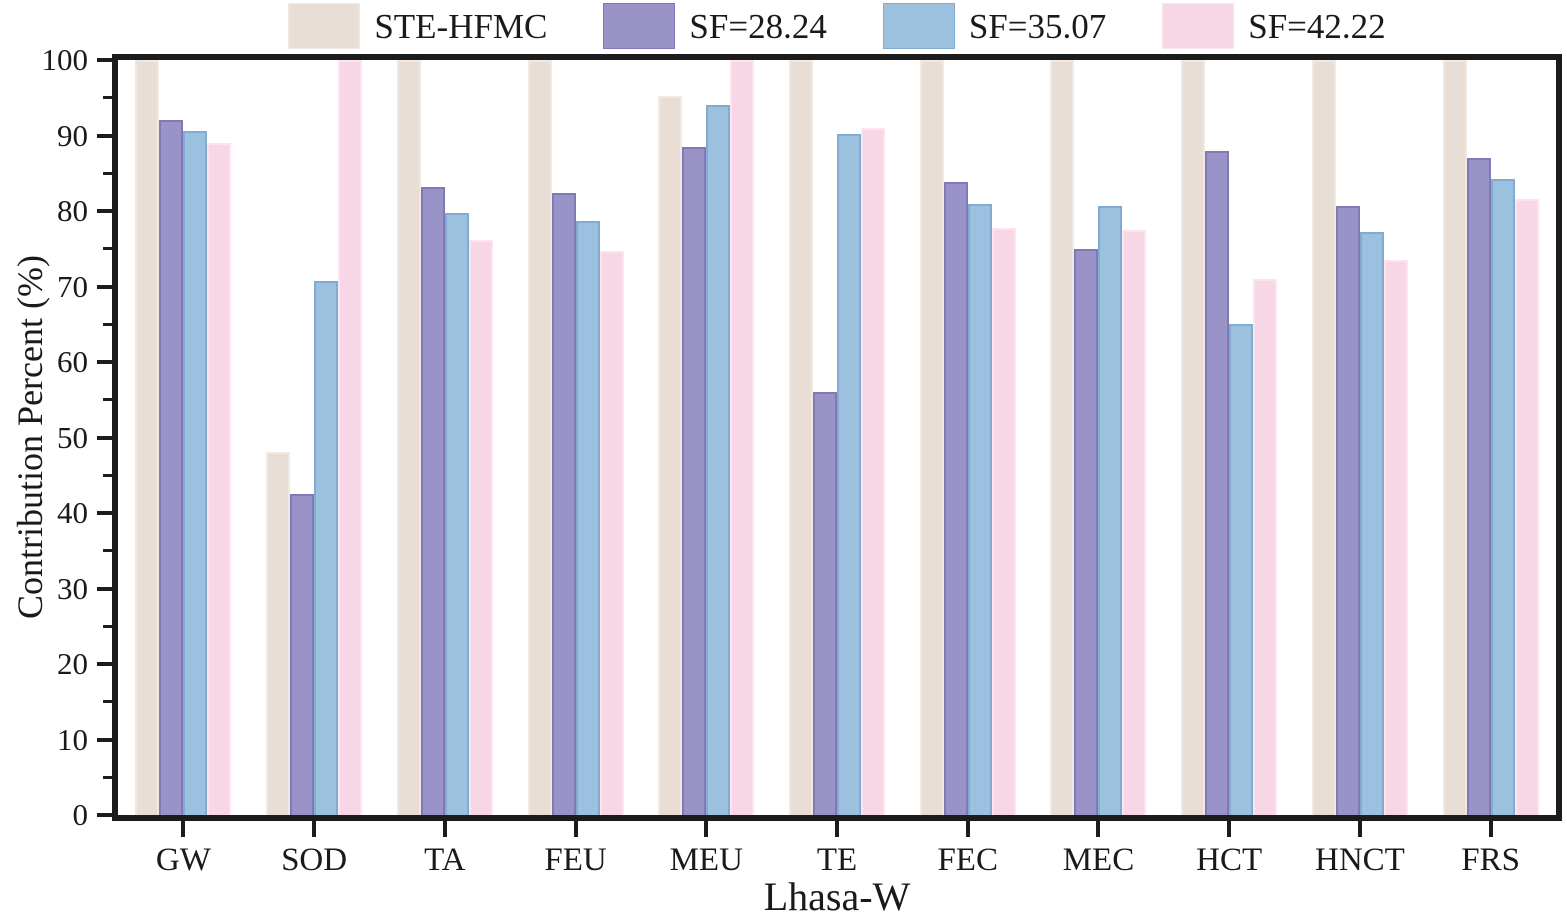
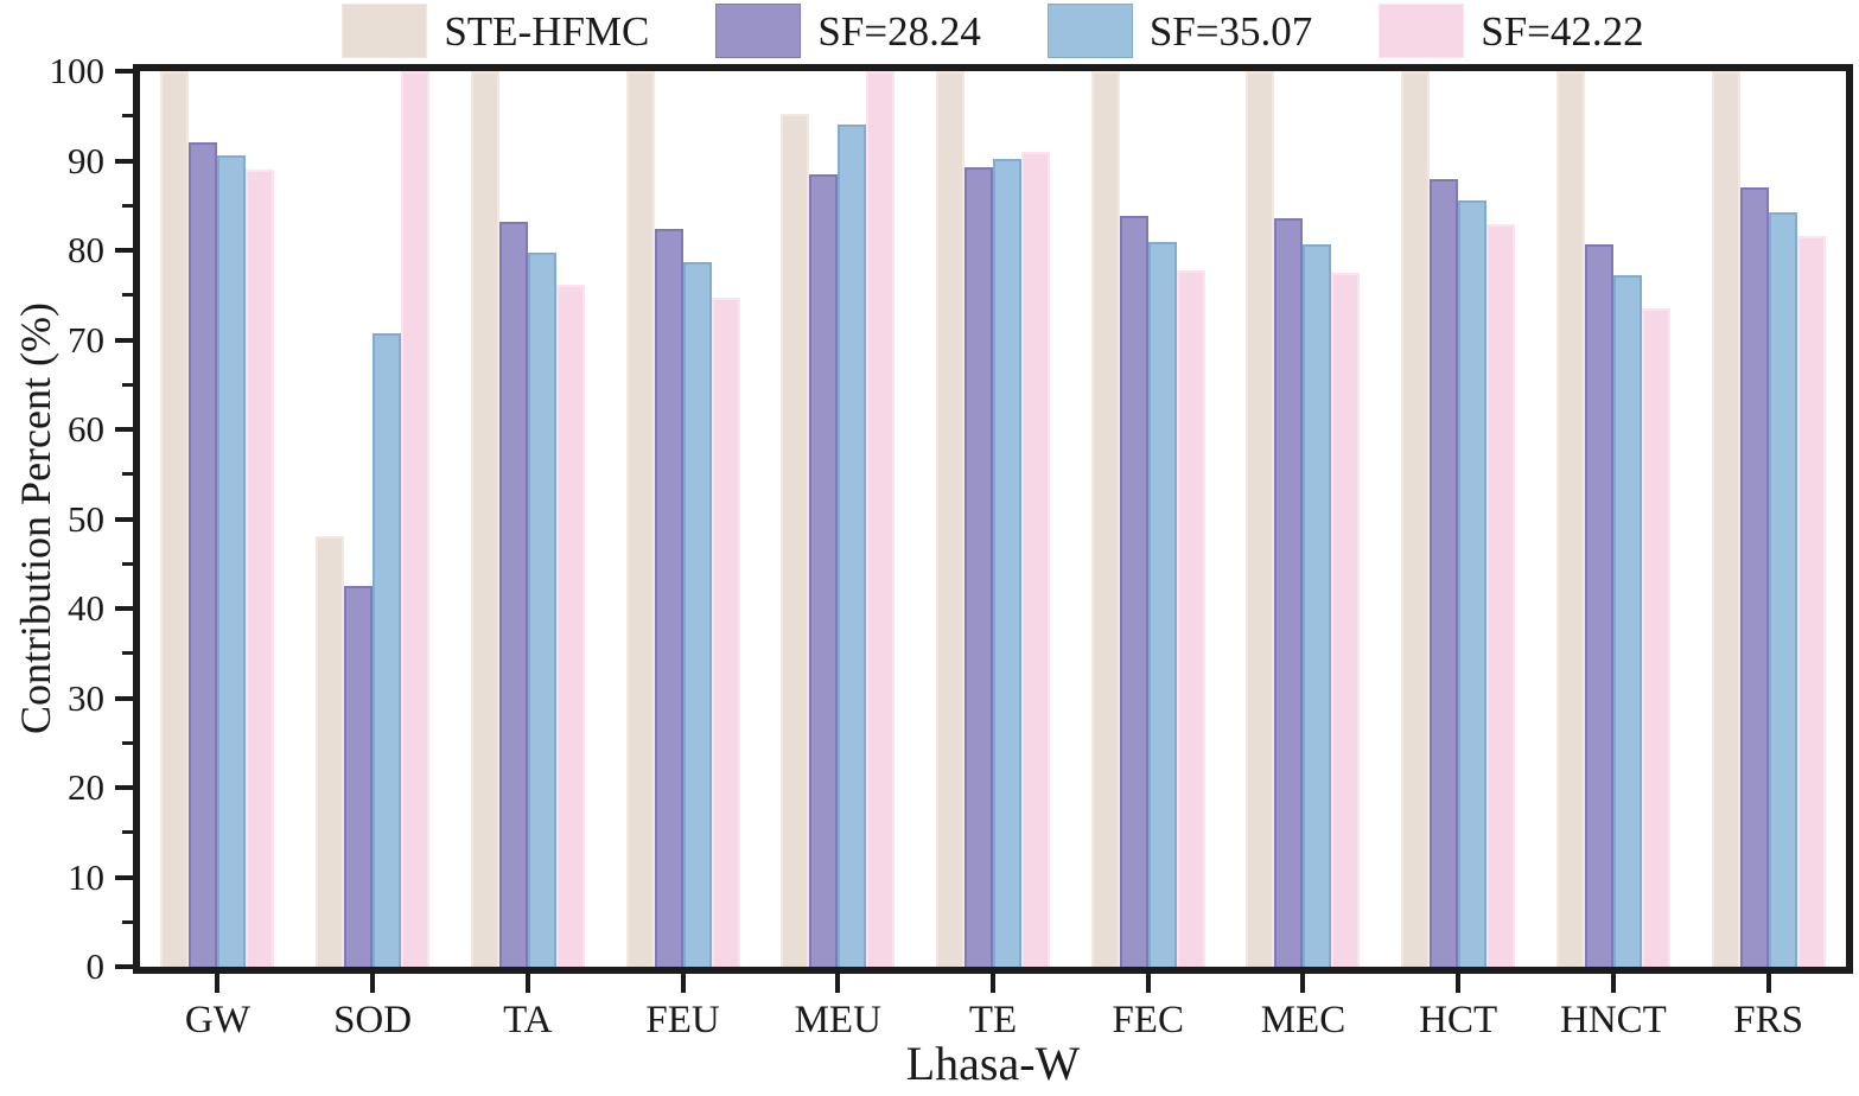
SF=28.24/TE: 56 -> 89
SF=28.24/MEC: 75 -> 84
SF=35.07/HCT: 65 -> 86
SF=42.22/HCT: 71 -> 83
